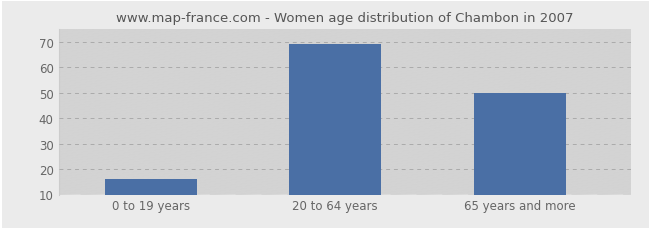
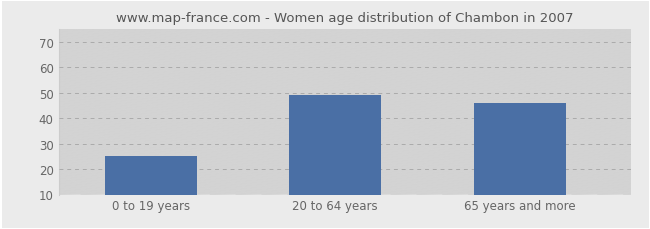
0 to 19 years: 16 -> 25
20 to 64 years: 69 -> 49
65 years and more: 50 -> 46
